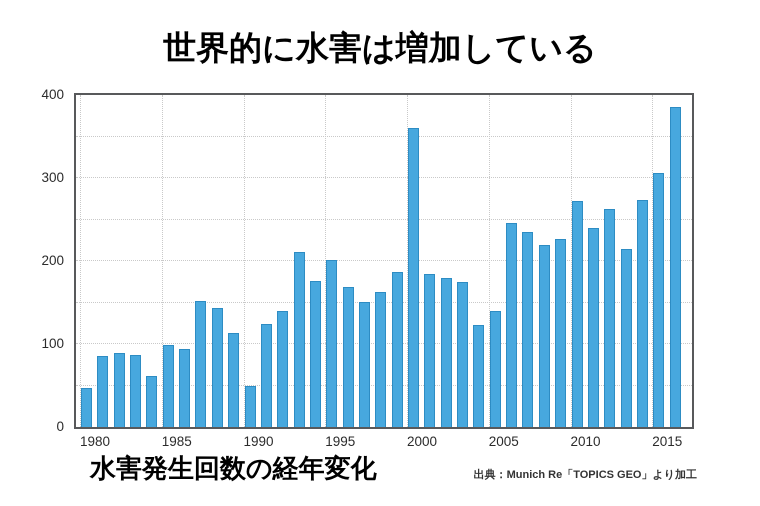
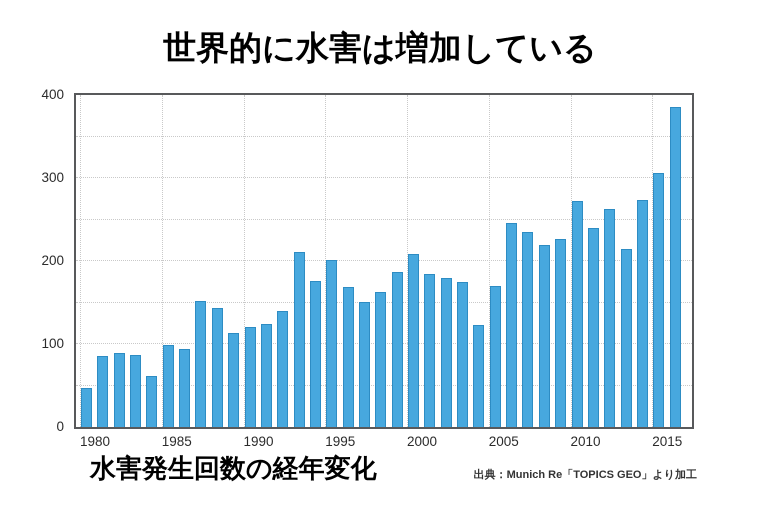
1990: 50 -> 120
2000: 360 -> 210
2005: 140 -> 170
